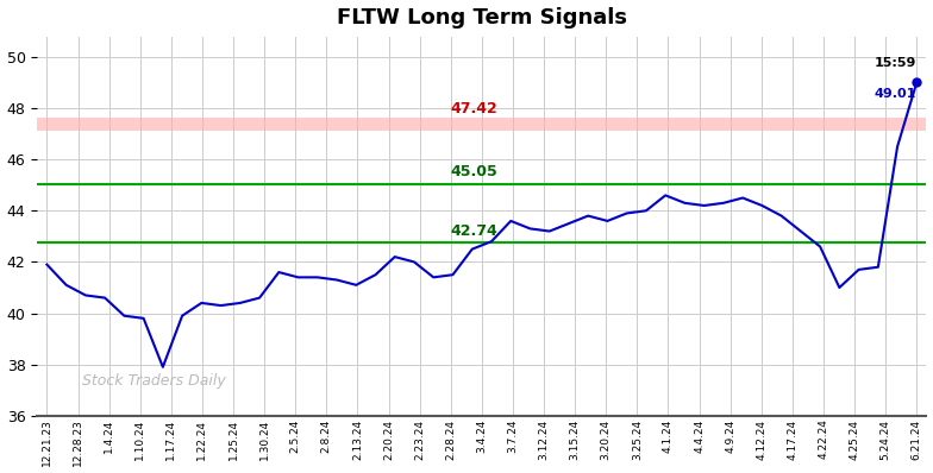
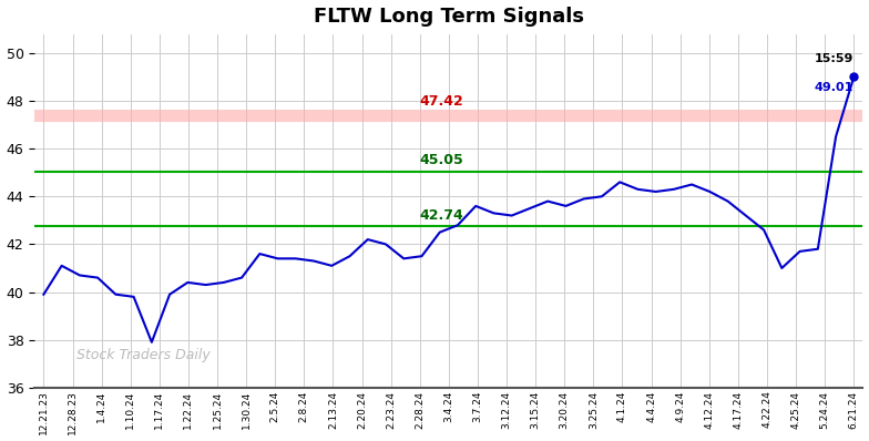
12.21.23: 41.90 -> 39.90
